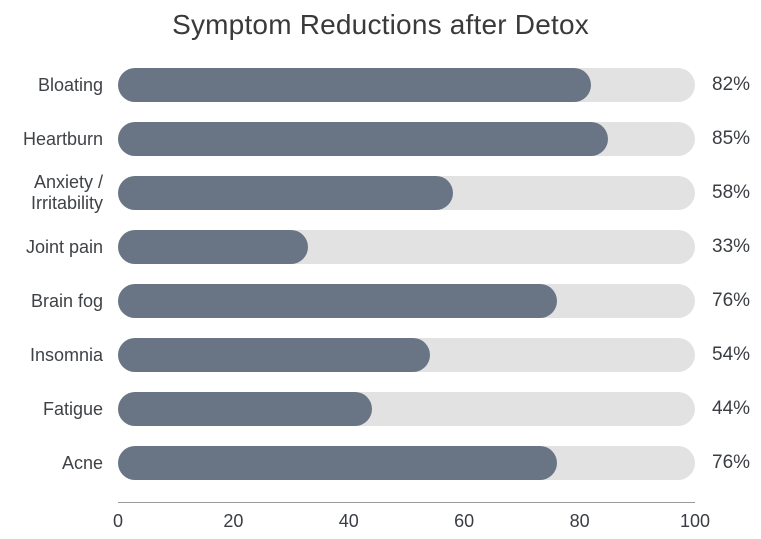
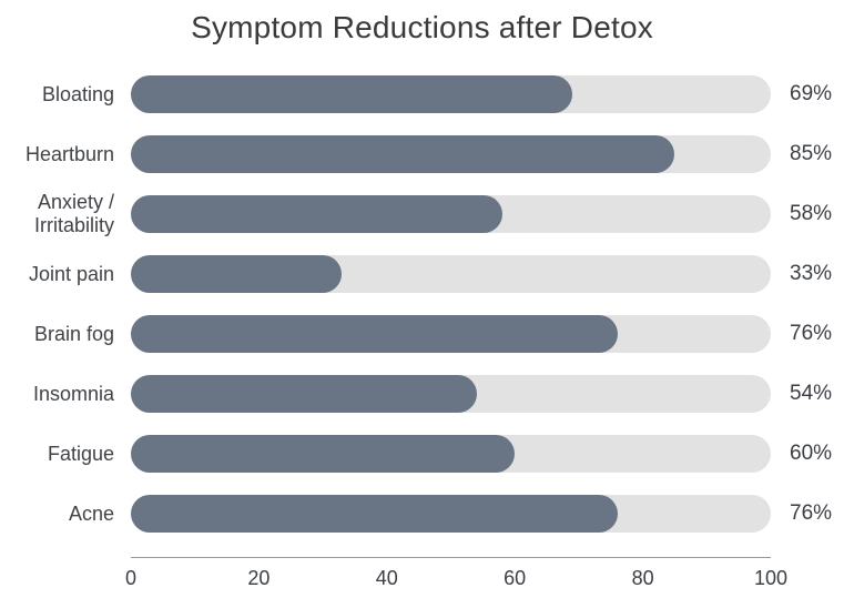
Bloating: 82% -> 69%
Fatigue: 44% -> 60%
